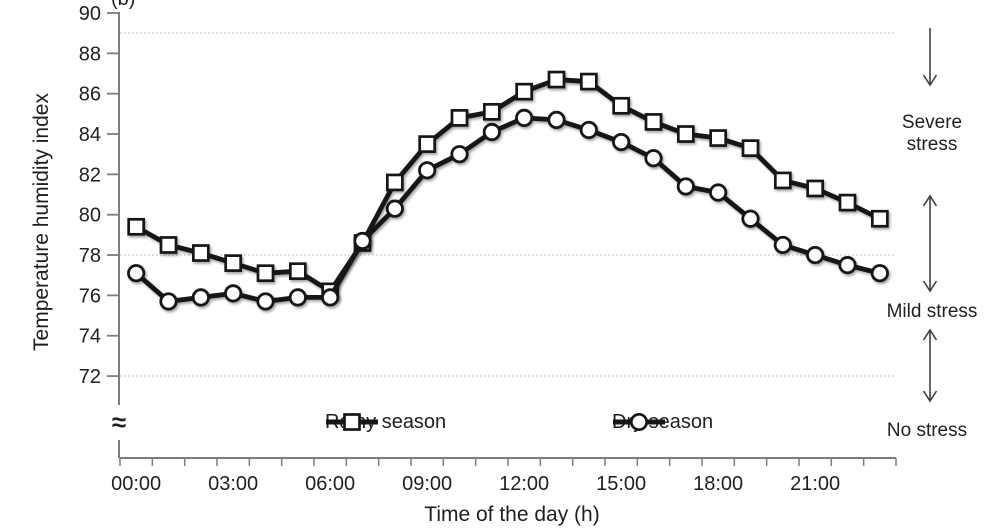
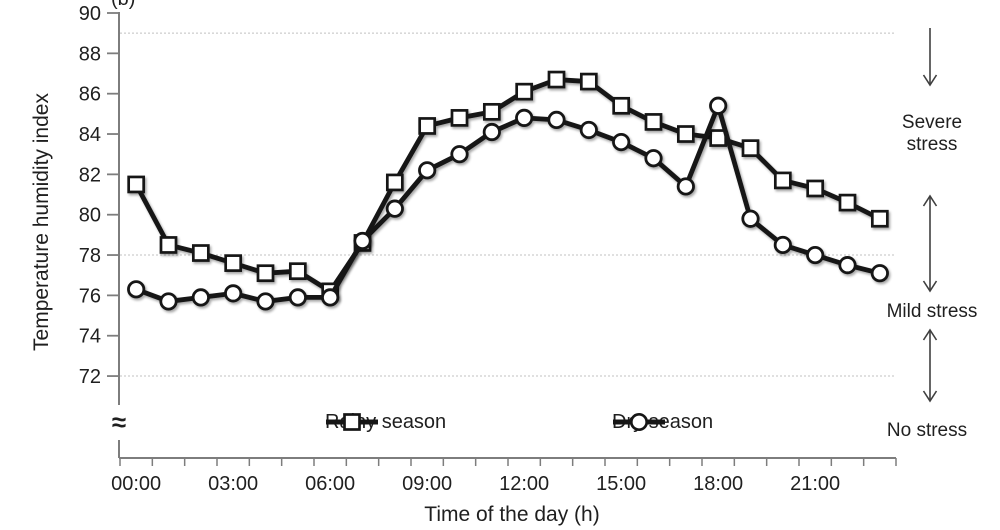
Rainy season/00:00: 79.4 -> 81.5
Dry season/00:00: 77.1 -> 76.3
Rainy season/09:00: 83.5 -> 84.4
Dry season/18:00: 81.1 -> 85.4
